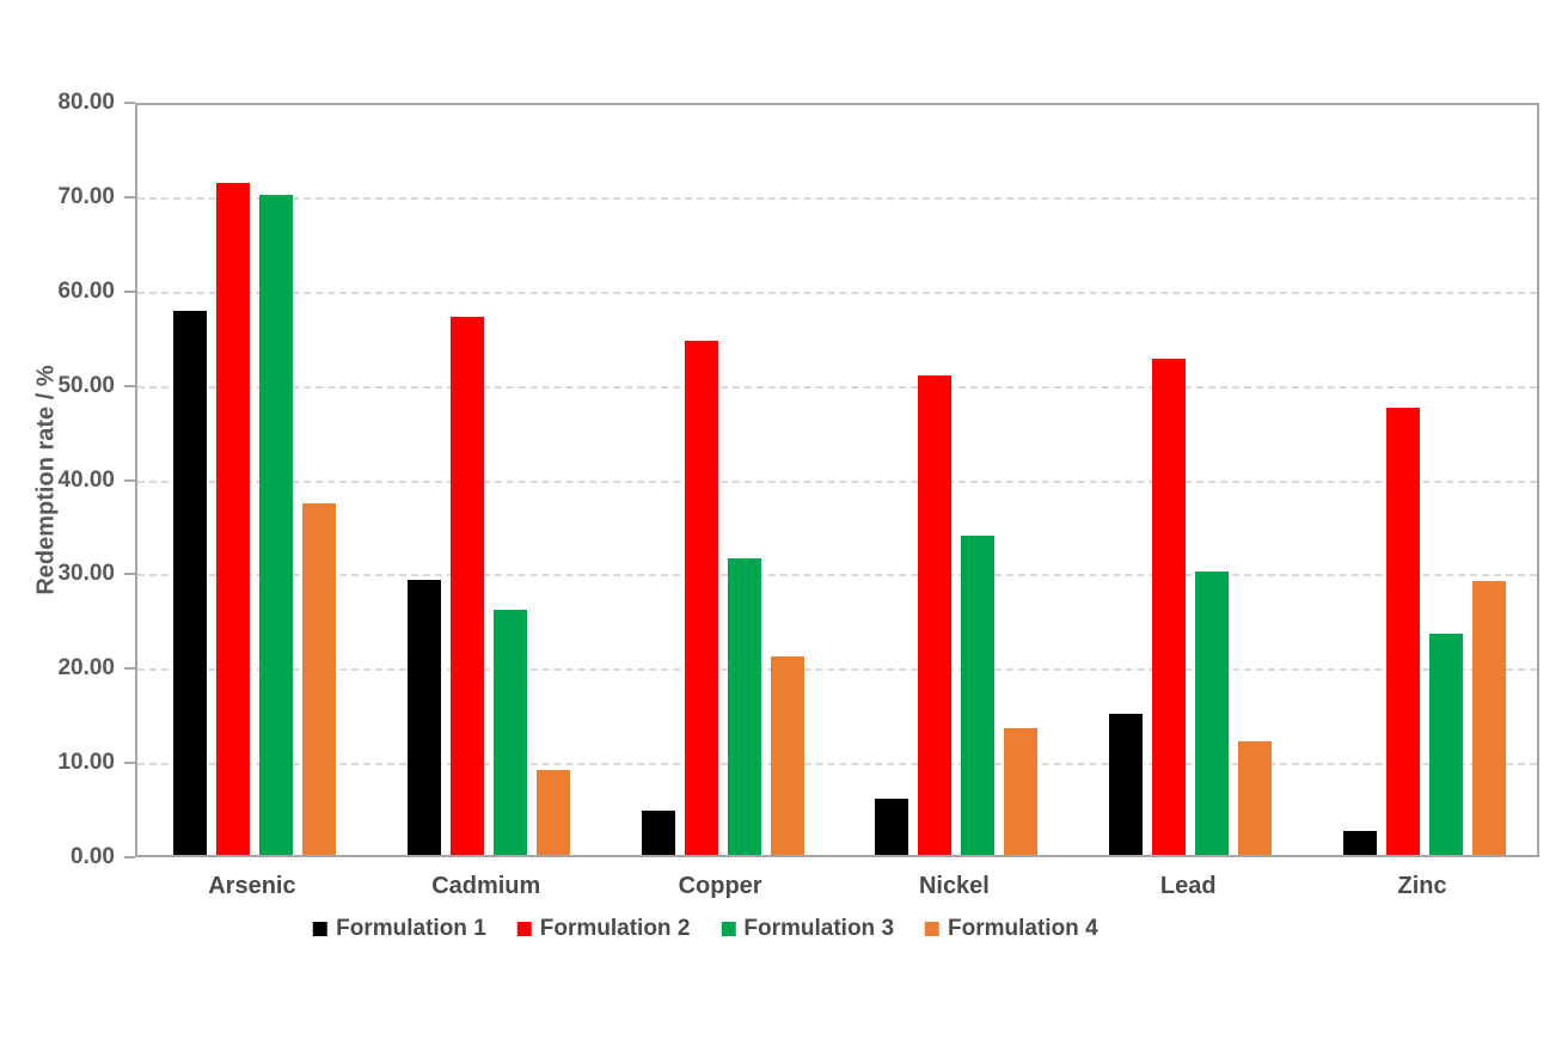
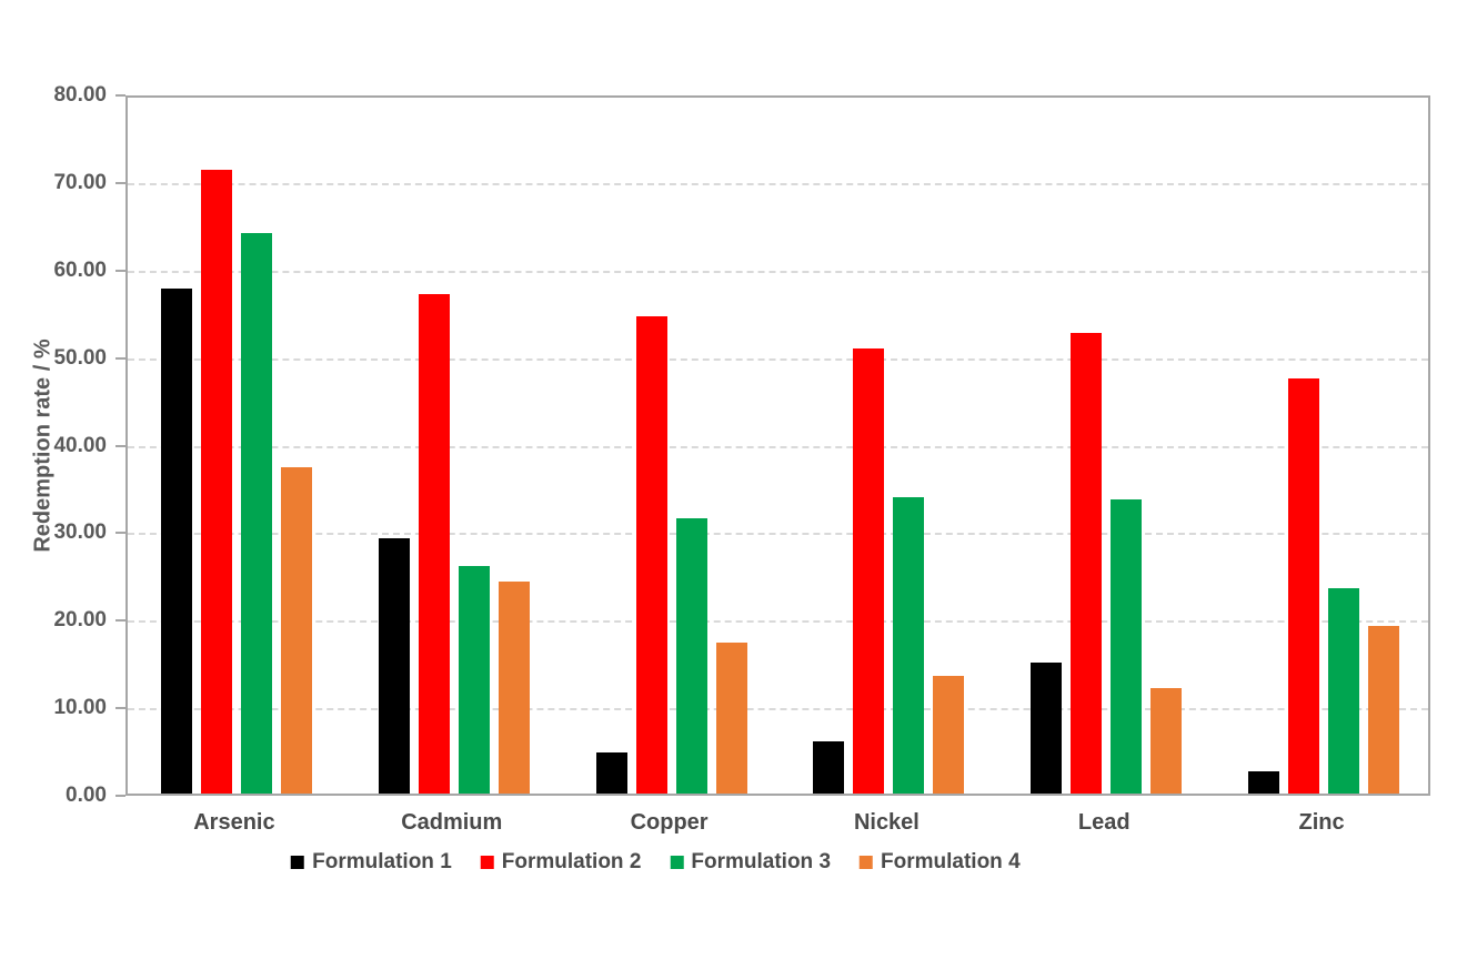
Formulation 3/Arsenic: 70 -> 64
Formulation 4/Cadmium: 9 -> 24
Formulation 4/Copper: 21 -> 17
Formulation 3/Lead: 30 -> 34
Formulation 4/Zinc: 29 -> 19
